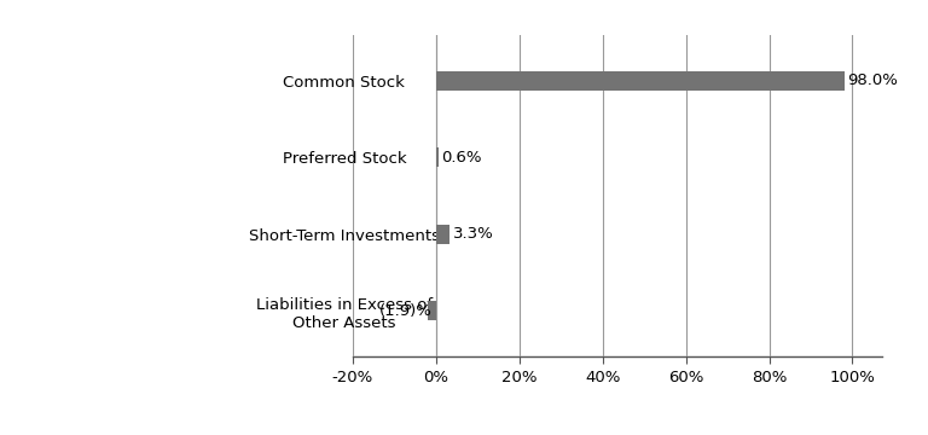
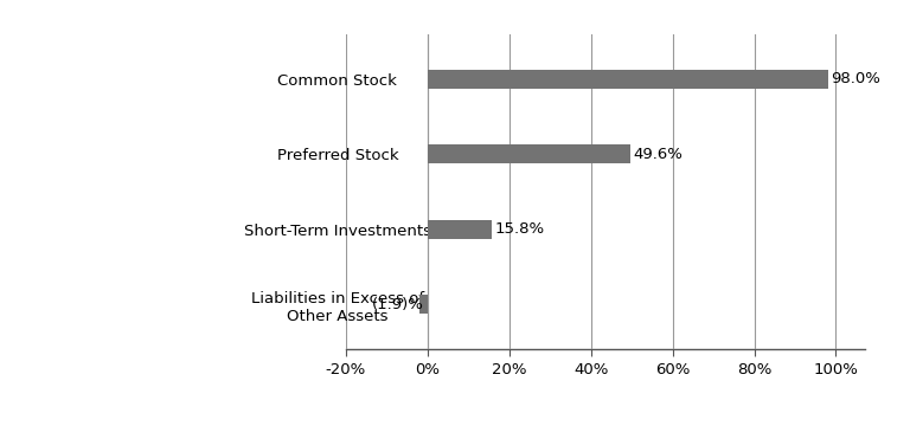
Preferred Stock: 0.6% -> 49.6%
Short-Term Investments: 3.3% -> 15.8%
